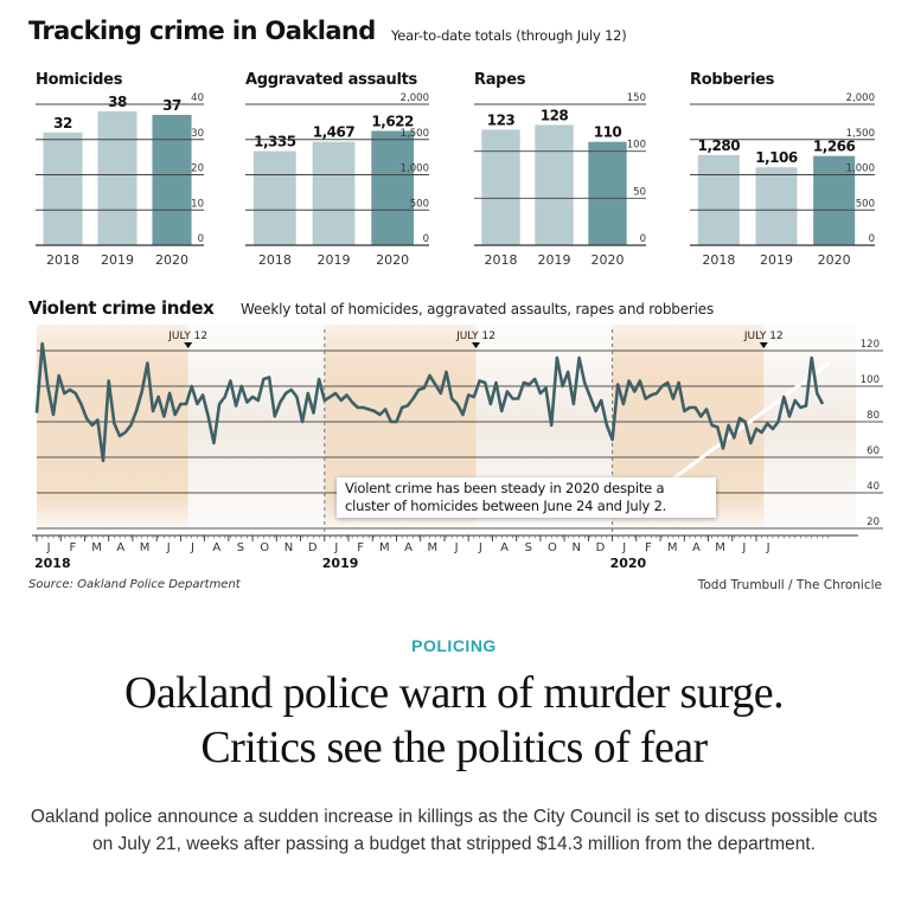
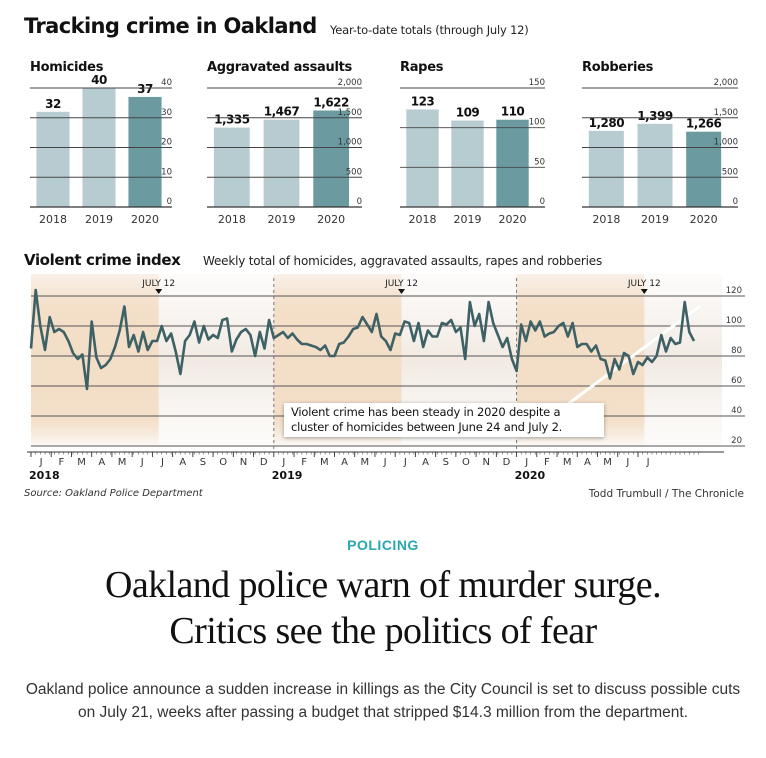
Homicides/2019: 38 -> 40
Rapes/2019: 128 -> 109
Robberies/2019: 1,106 -> 1,399
